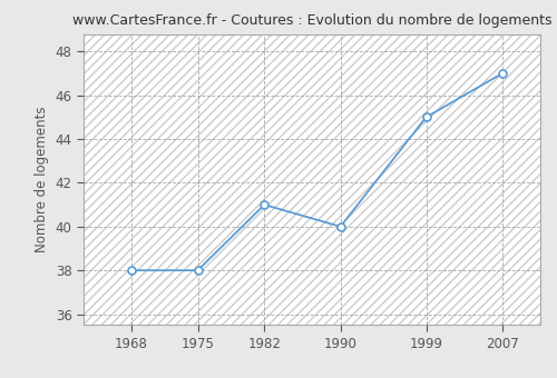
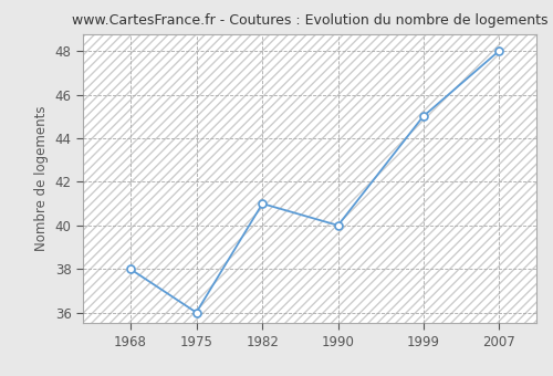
1975: 38 -> 36
2007: 47 -> 48
